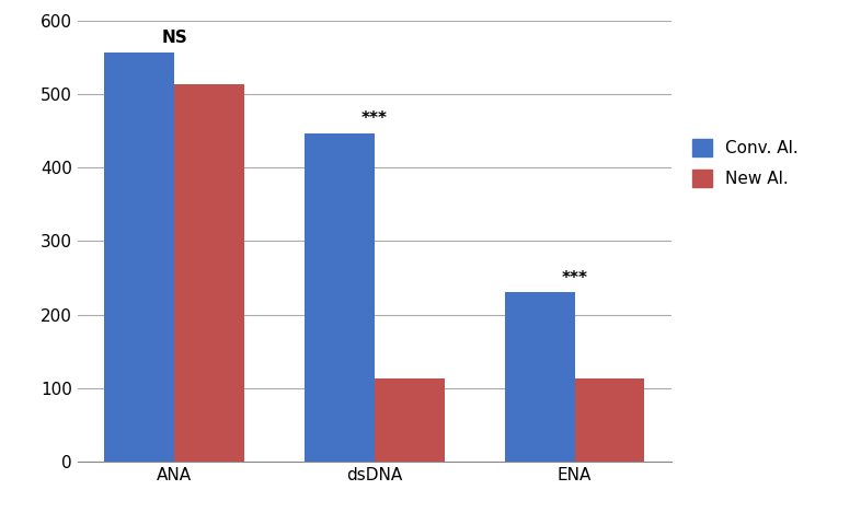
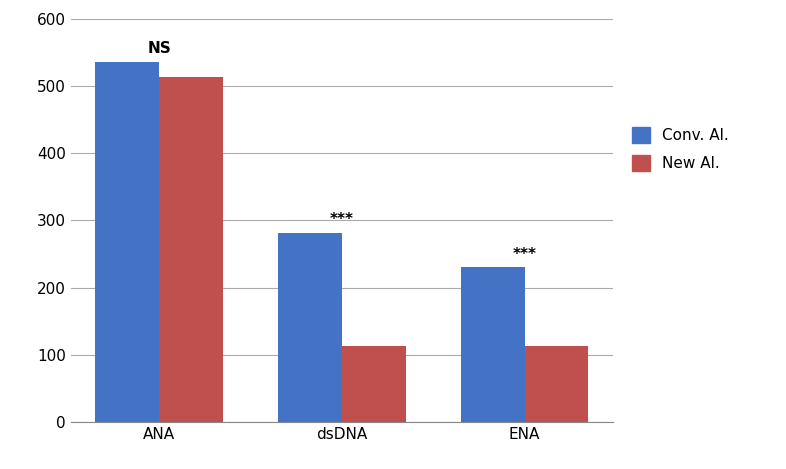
Conv. Al./ANA: 557 -> 536
Conv. Al./dsDNA: 447 -> 282
